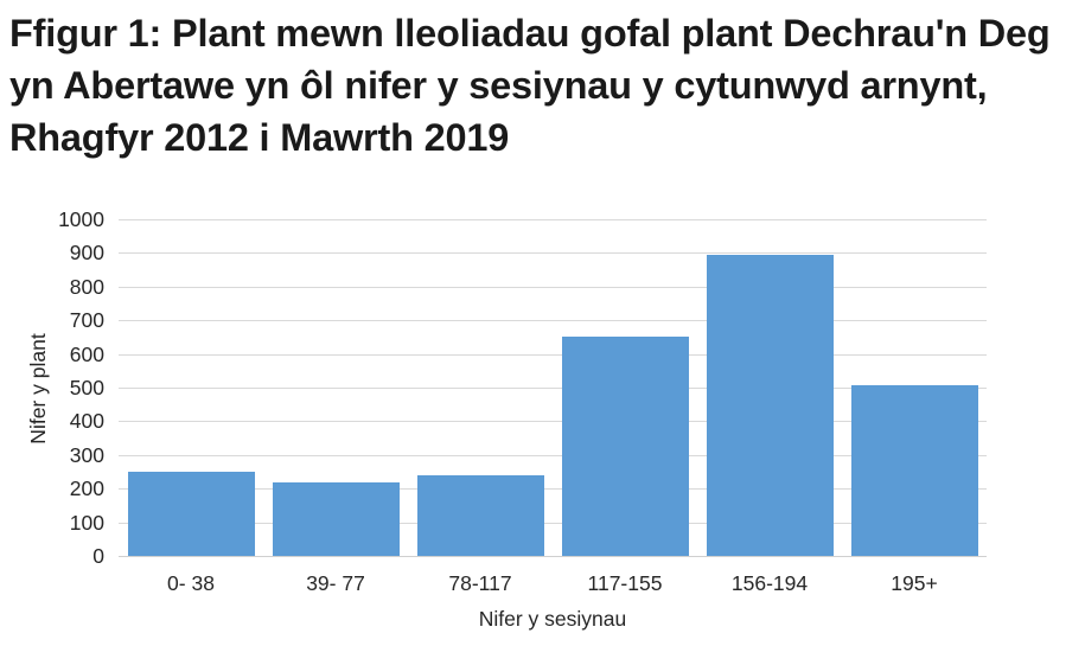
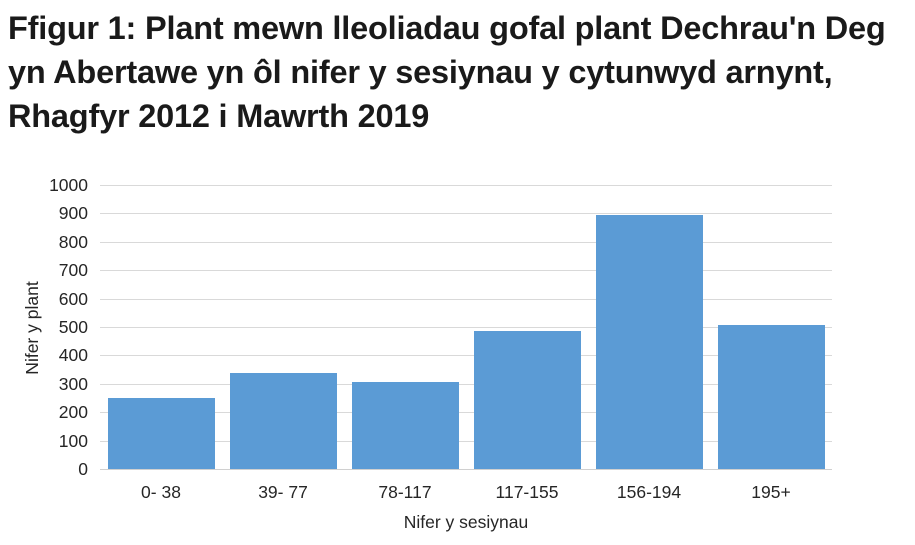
39- 77: 220 -> 340
78-117: 240 -> 310
117-155: 650 -> 490
